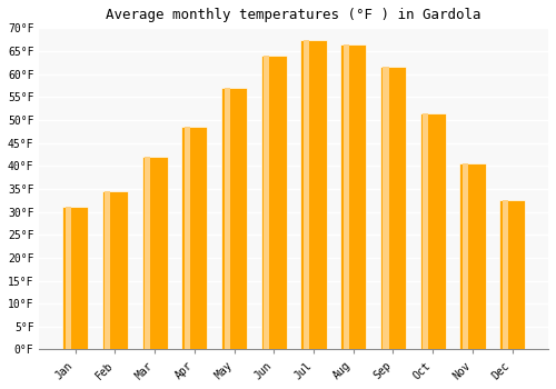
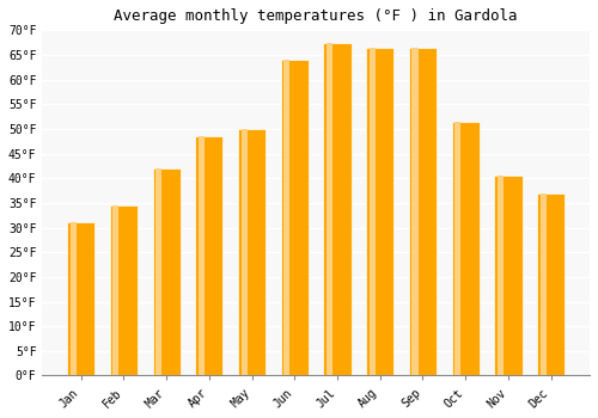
May: 57.0°F -> 50.0°F
Sep: 61.5°F -> 66.5°F
Dec: 32.5°F -> 37.0°F
